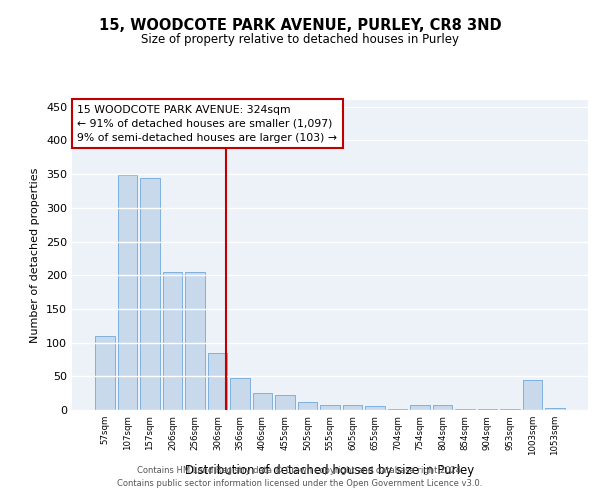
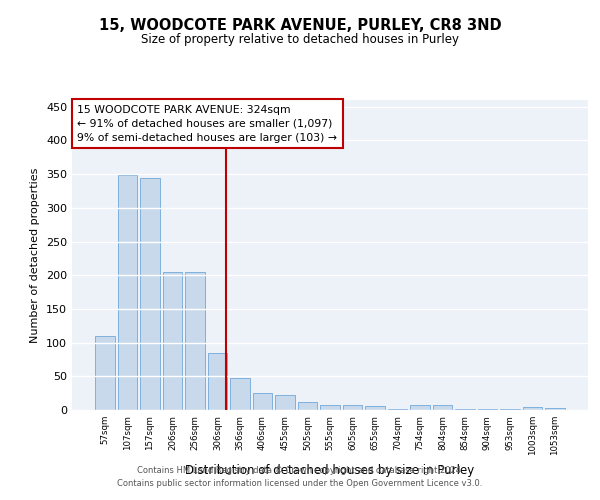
1003sqm: 44 -> 4
